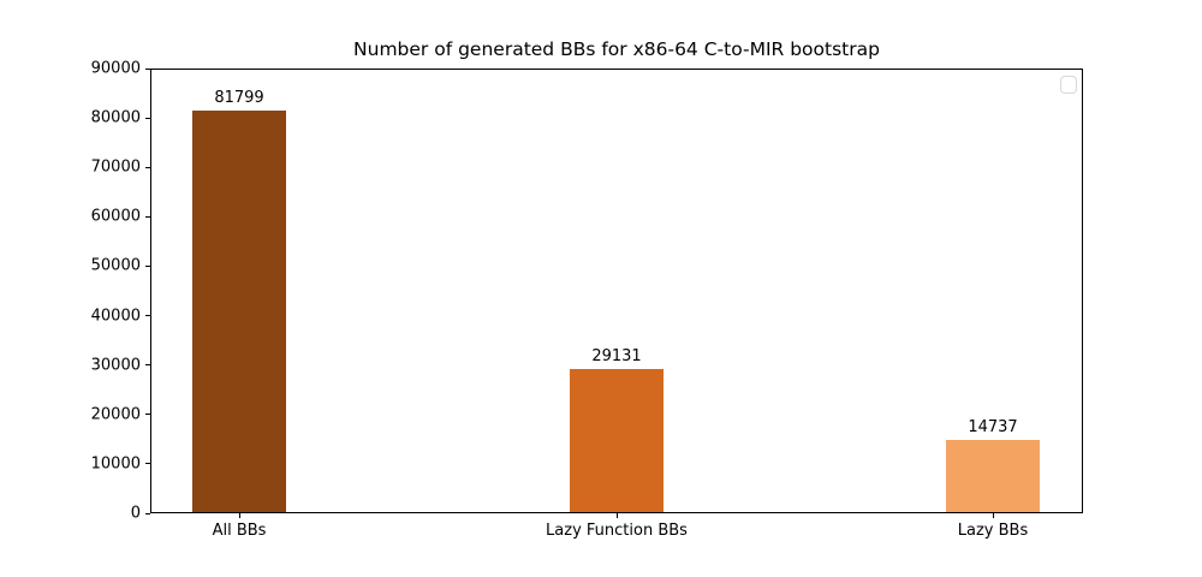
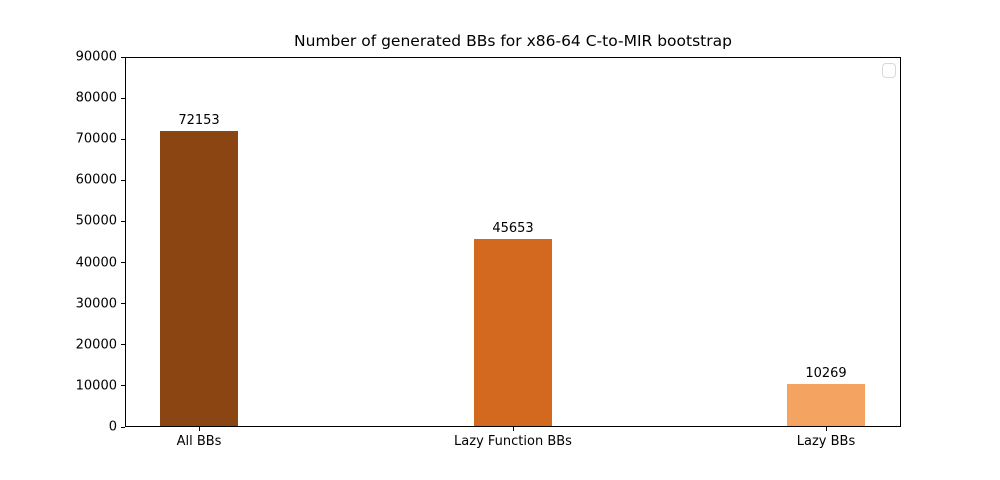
All BBs: 81799 -> 72153
Lazy Function BBs: 29131 -> 45653
Lazy BBs: 14737 -> 10269
